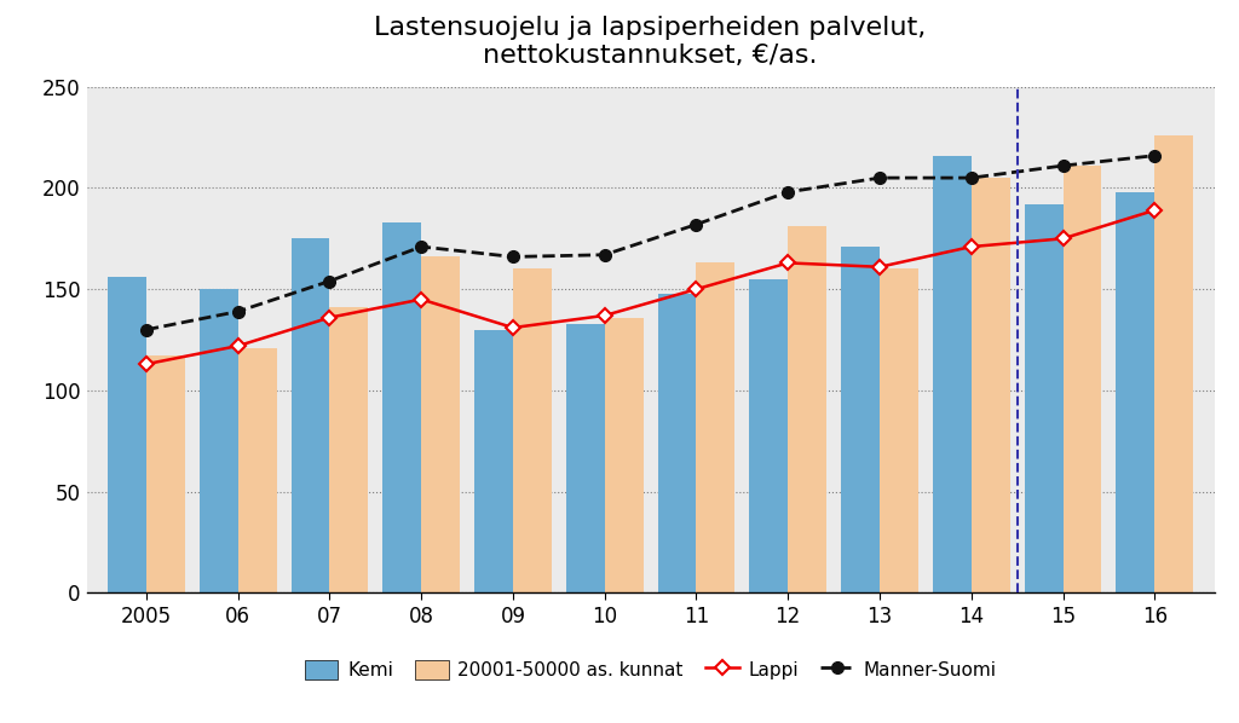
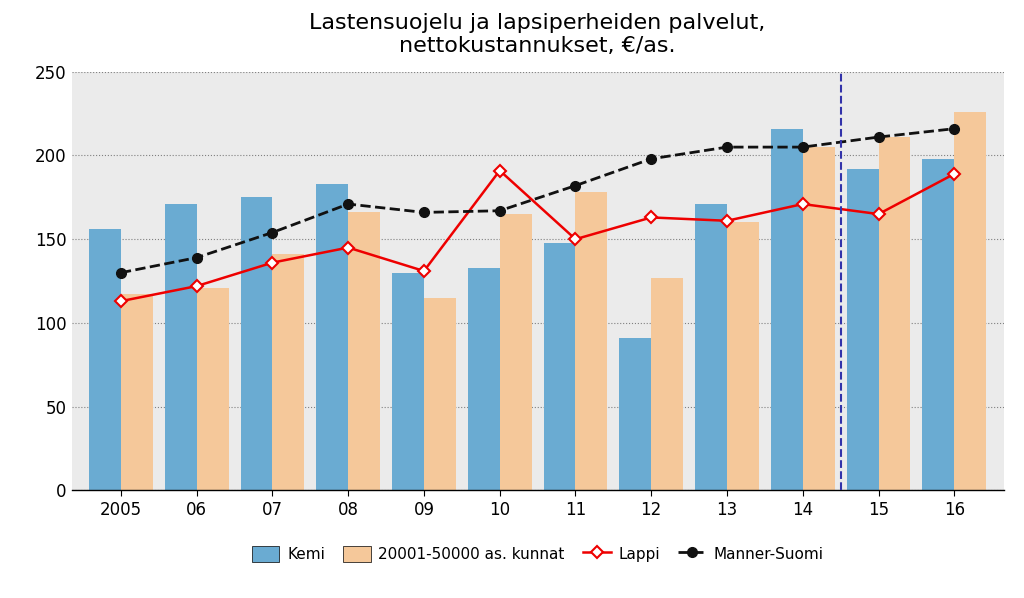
Kemi/06: 150 -> 171
20001-50000 as. kunnat/09: 160 -> 115
Lappi/10: 137 -> 191
20001-50000 as. kunnat/10: 136 -> 165
20001-50000 as. kunnat/11: 163 -> 178
Kemi/12: 155 -> 91
20001-50000 as. kunnat/12: 181 -> 127
Lappi/15: 175 -> 165
